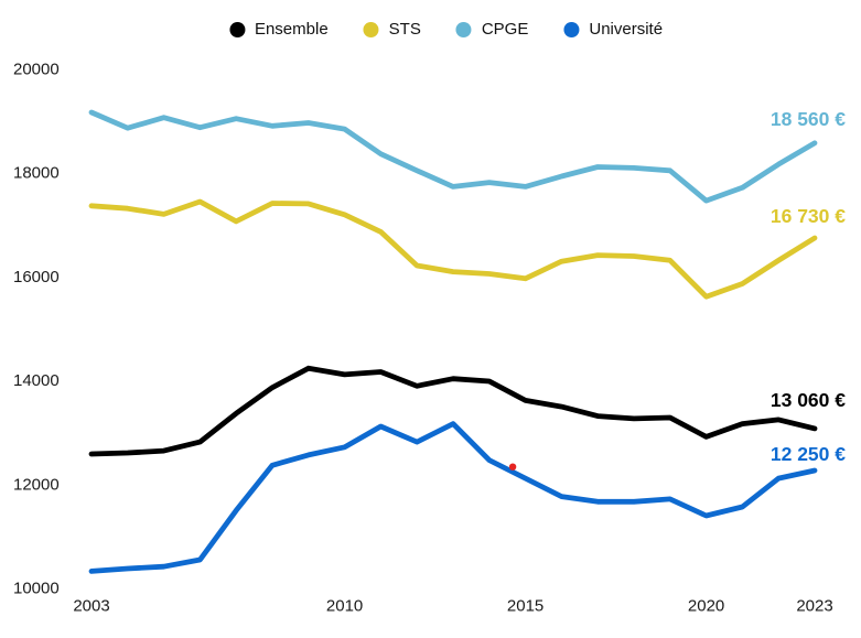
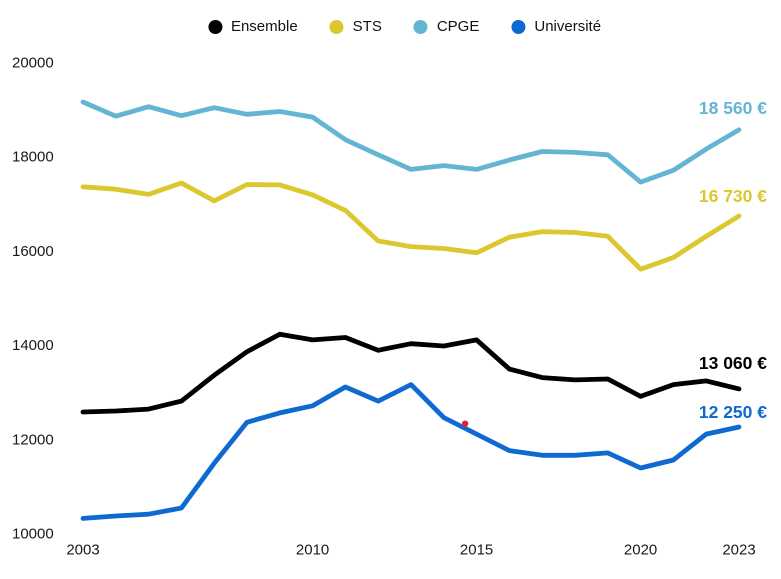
Ensemble/2015: 13600 -> 14100
